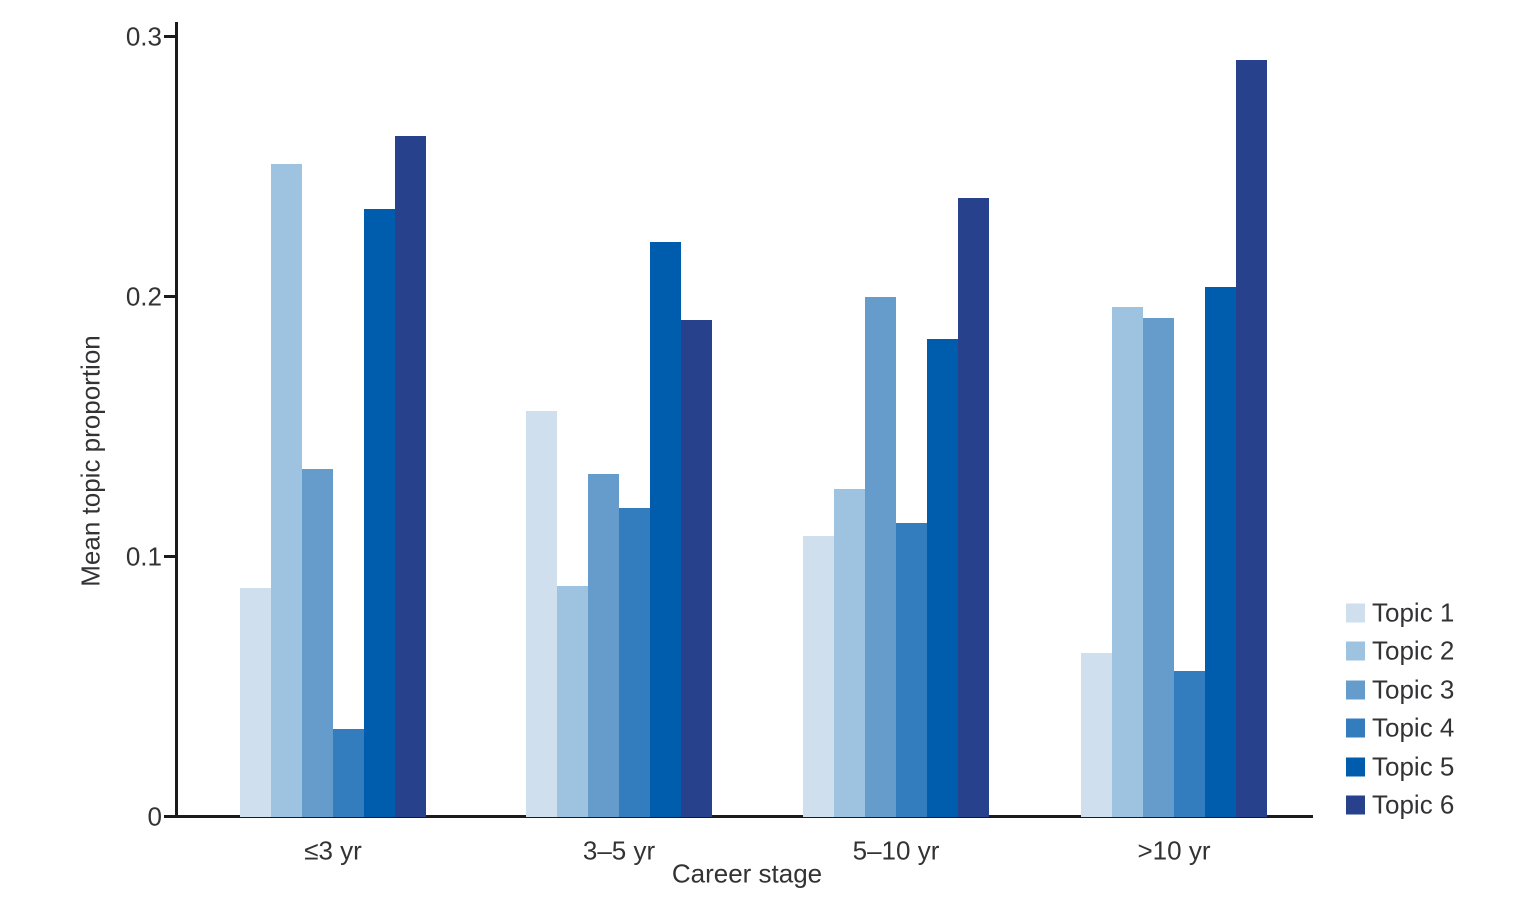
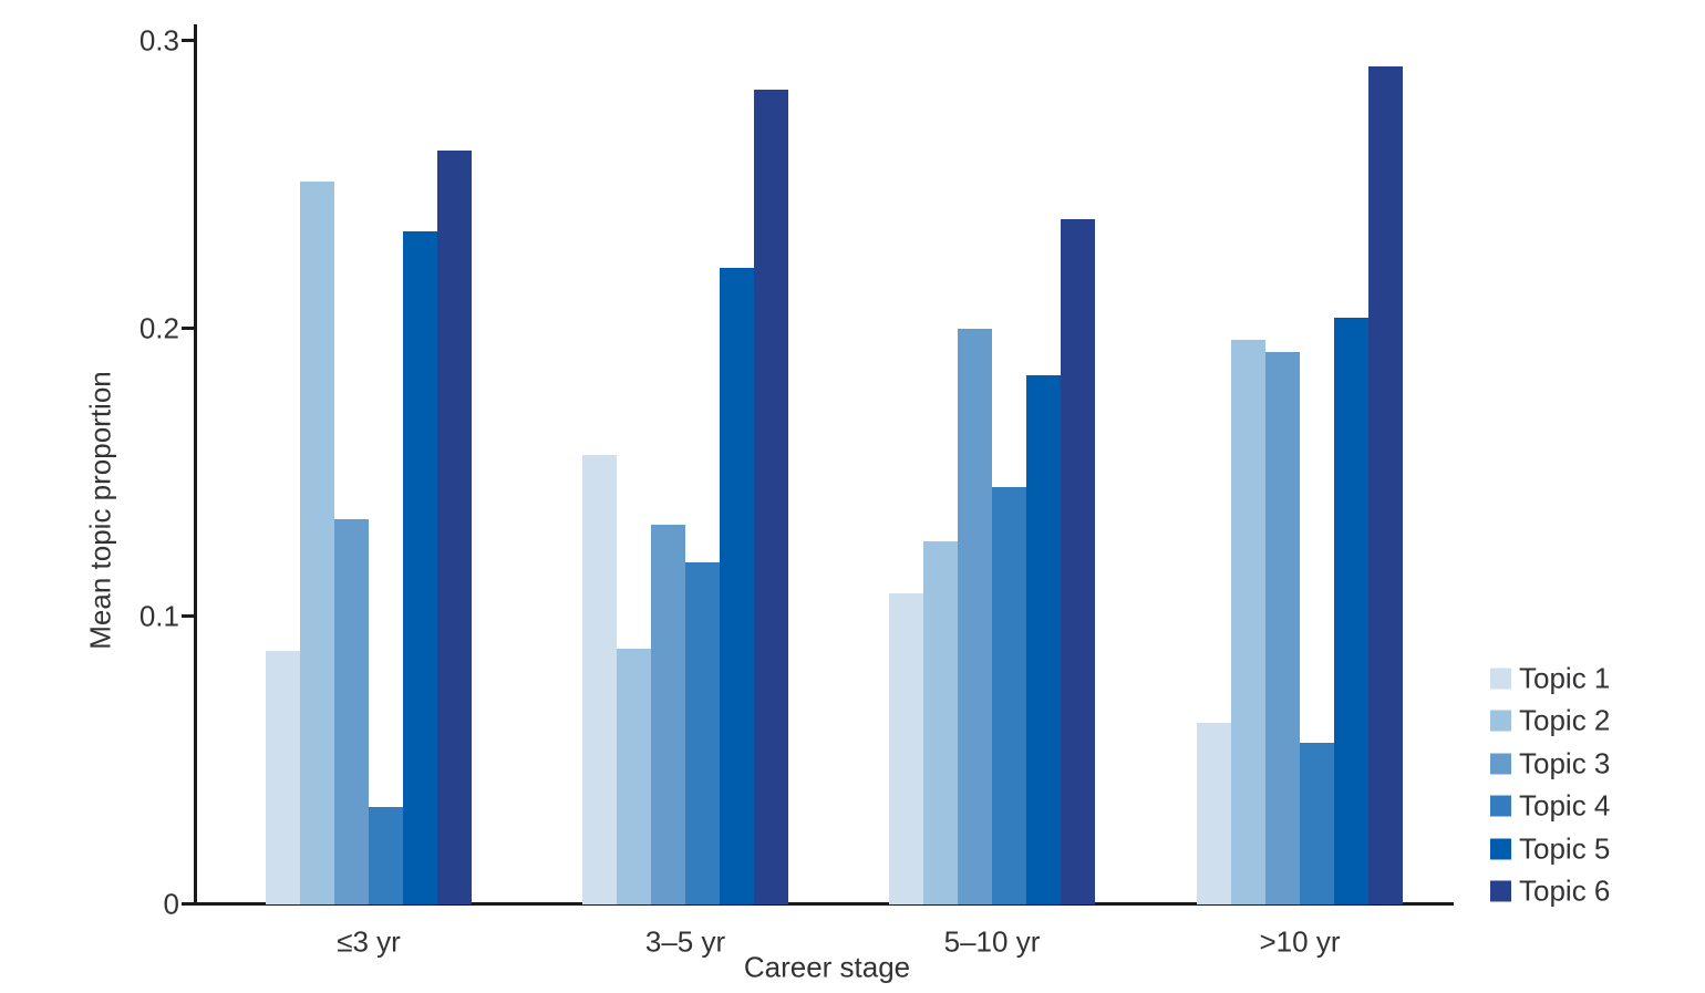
Topic 6/3–5 yr: 0.191 -> 0.283
Topic 4/5–10 yr: 0.113 -> 0.145
